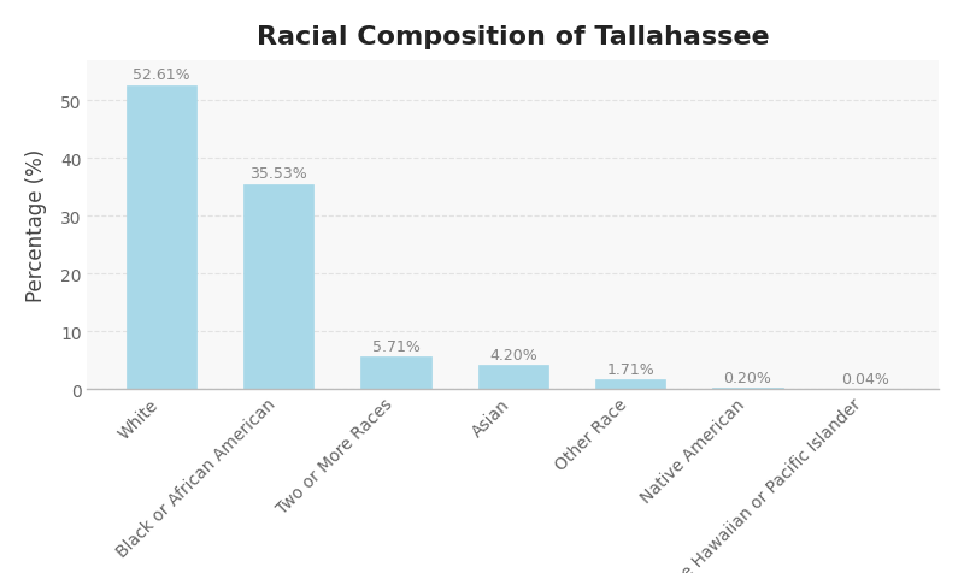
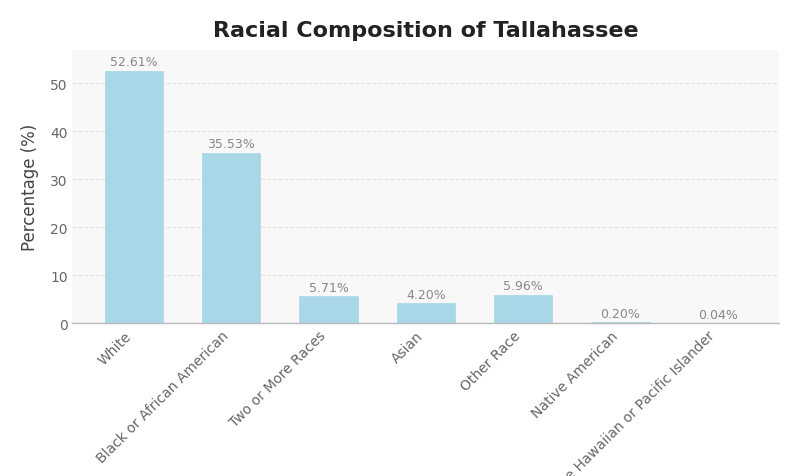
Other Race: 1.71% -> 5.96%
